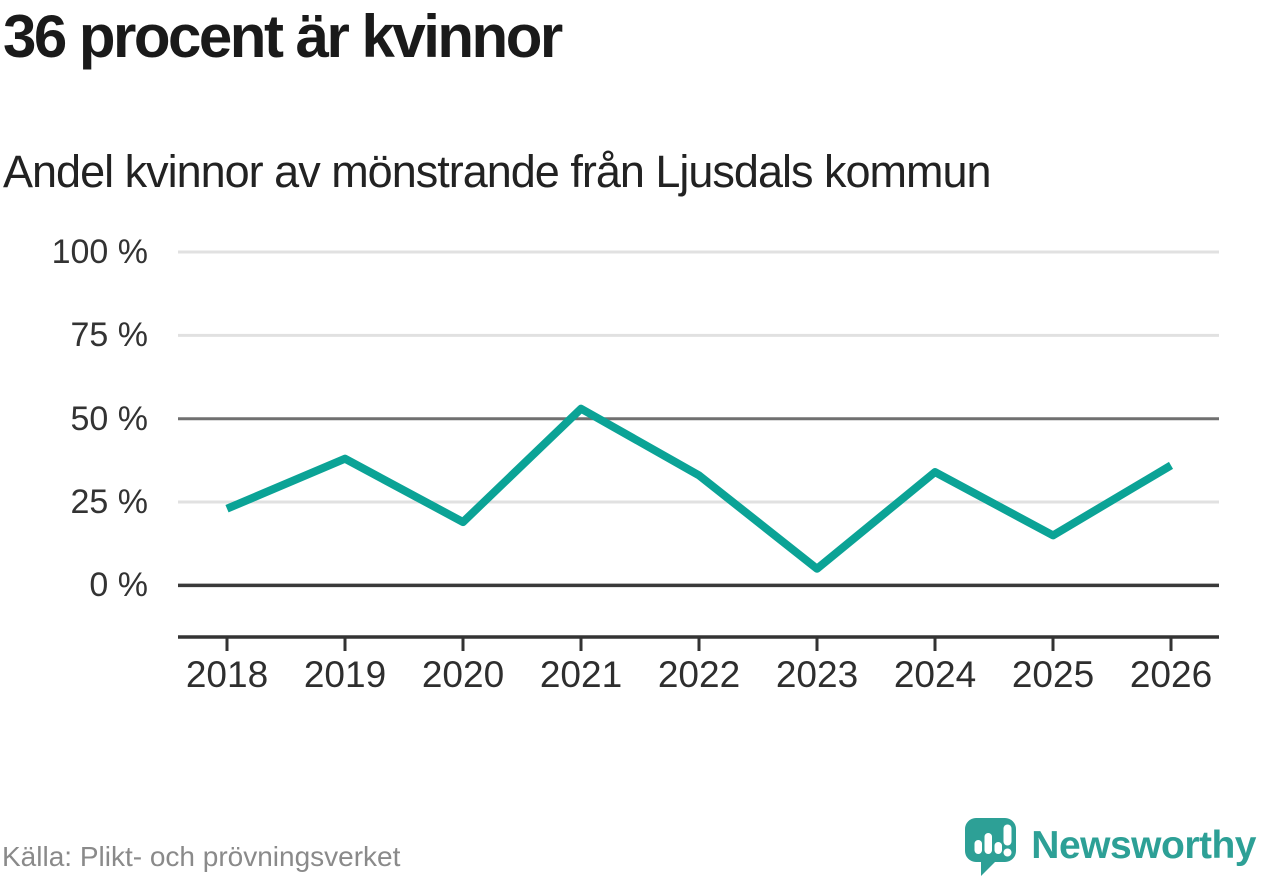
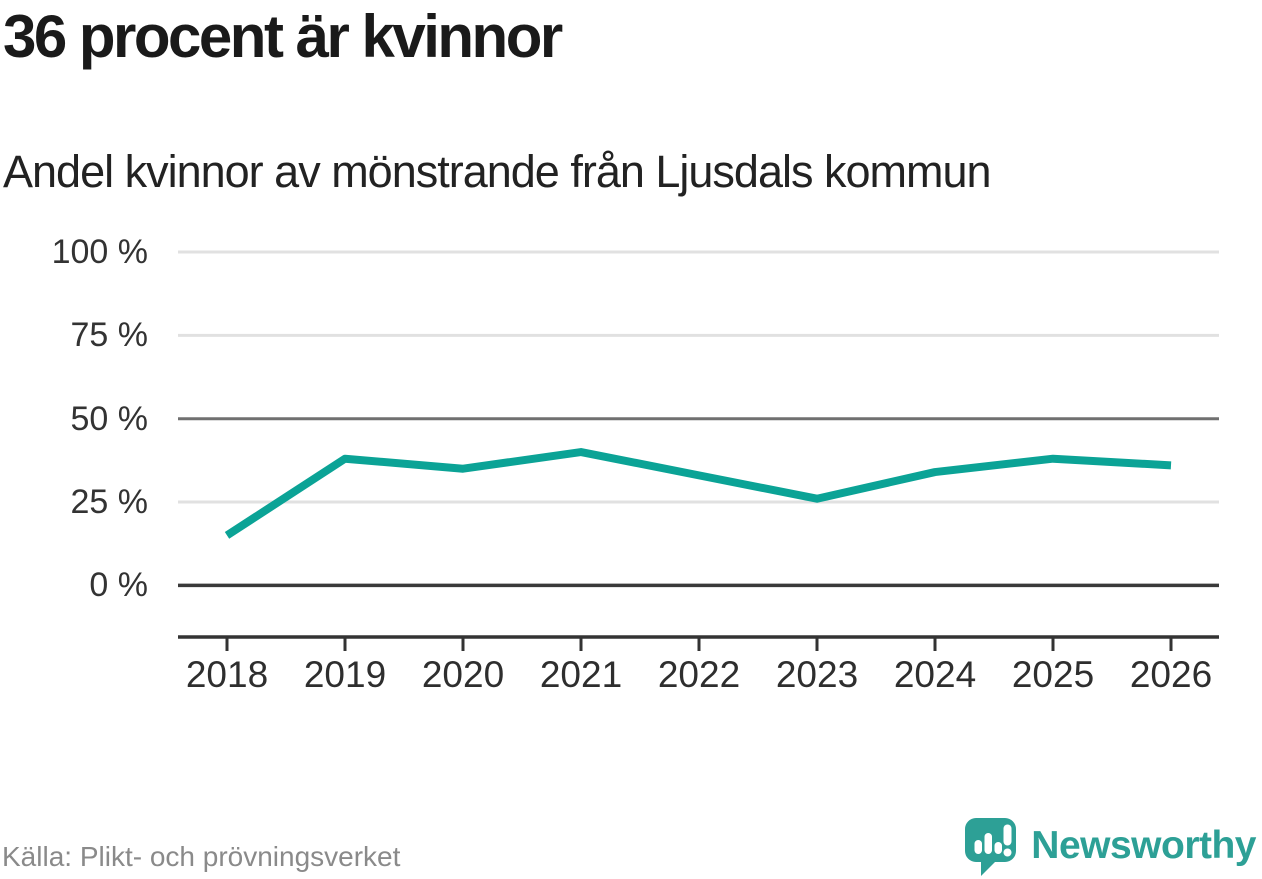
2018: 23% -> 15%
2020: 19% -> 35%
2021: 53% -> 40%
2023: 5% -> 26%
2025: 15% -> 38%
